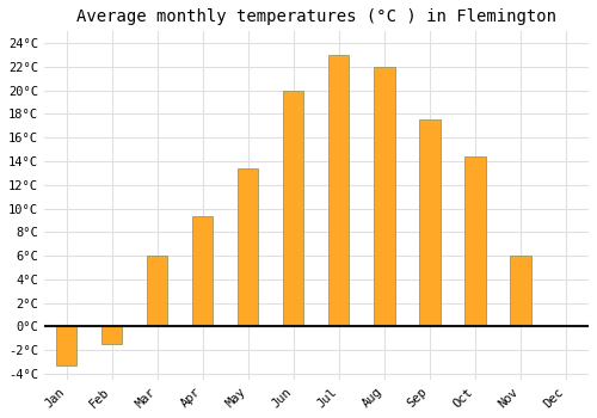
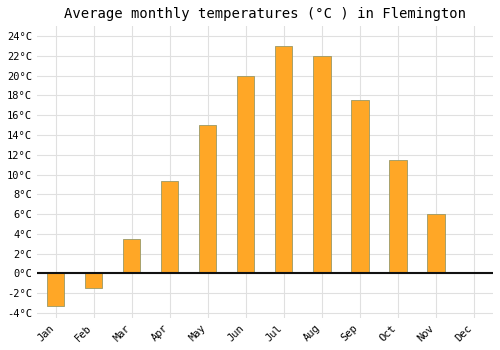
Mar: 6.0°C -> 3.5°C
May: 13.4°C -> 15.0°C
Oct: 14.4°C -> 11.5°C
